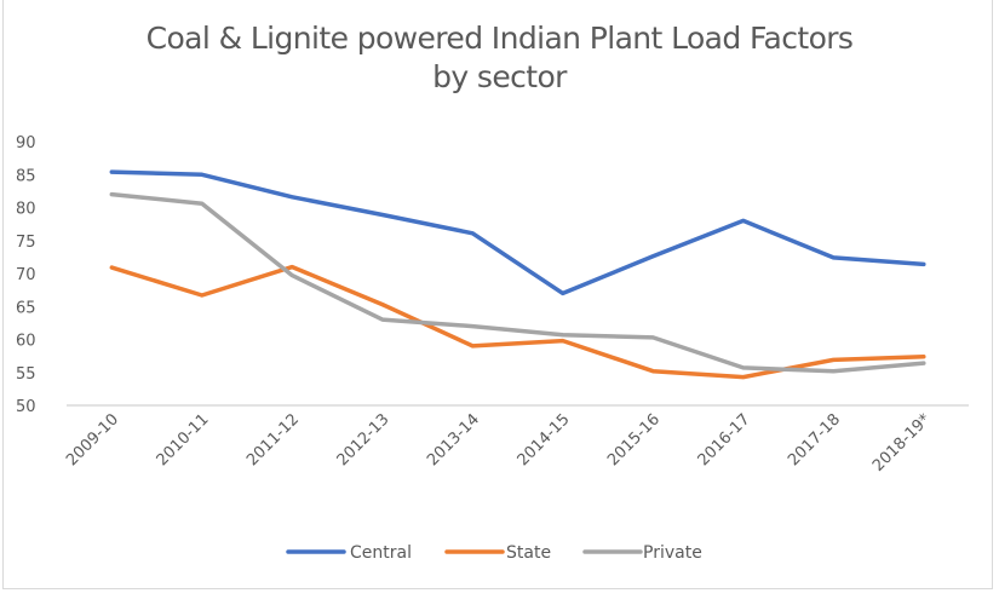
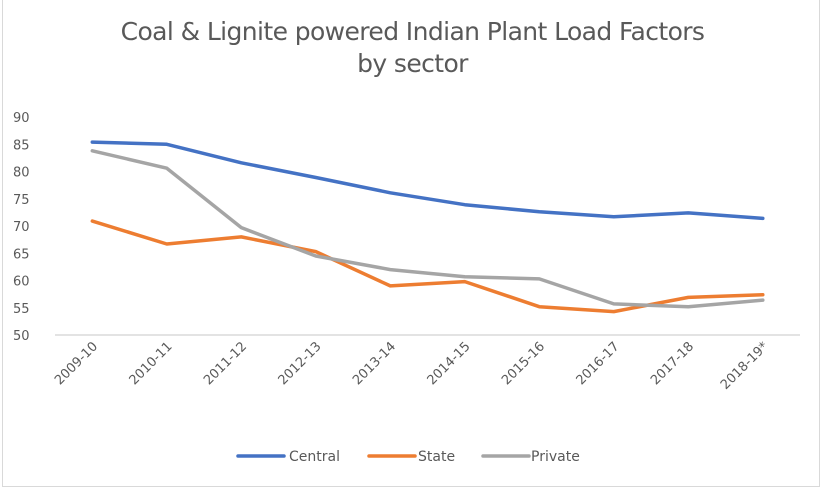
Private/2009-10: 82 -> 84
State/2011-12: 71 -> 68
Private/2012-13: 63 -> 64
Central/2014-15: 67 -> 74
Central/2016-17: 78 -> 72
